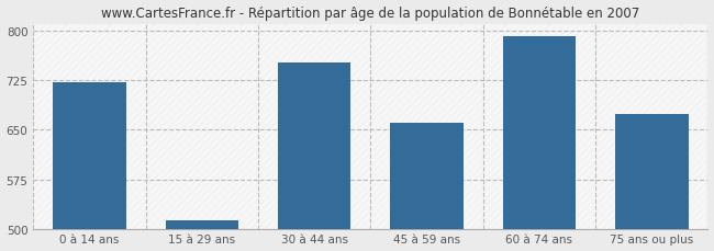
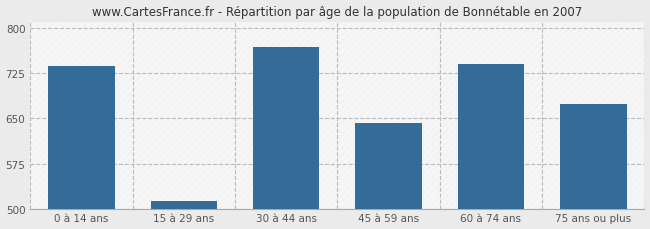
0 à 14 ans: 722 -> 736
30 à 44 ans: 752 -> 768
45 à 59 ans: 661 -> 642
60 à 74 ans: 791 -> 740
